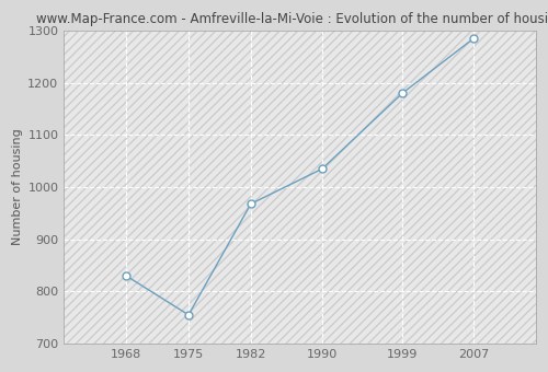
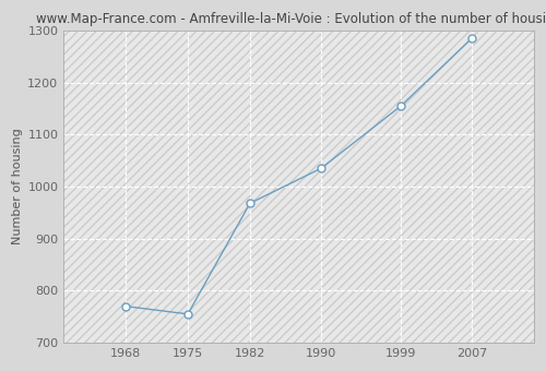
1968: 830 -> 770
1999: 1180 -> 1155
